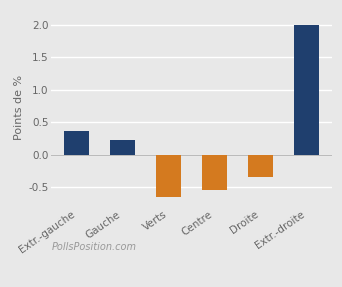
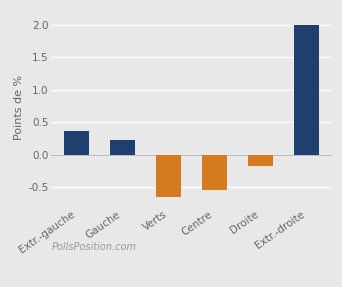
Droite: -0.35 -> -0.18
